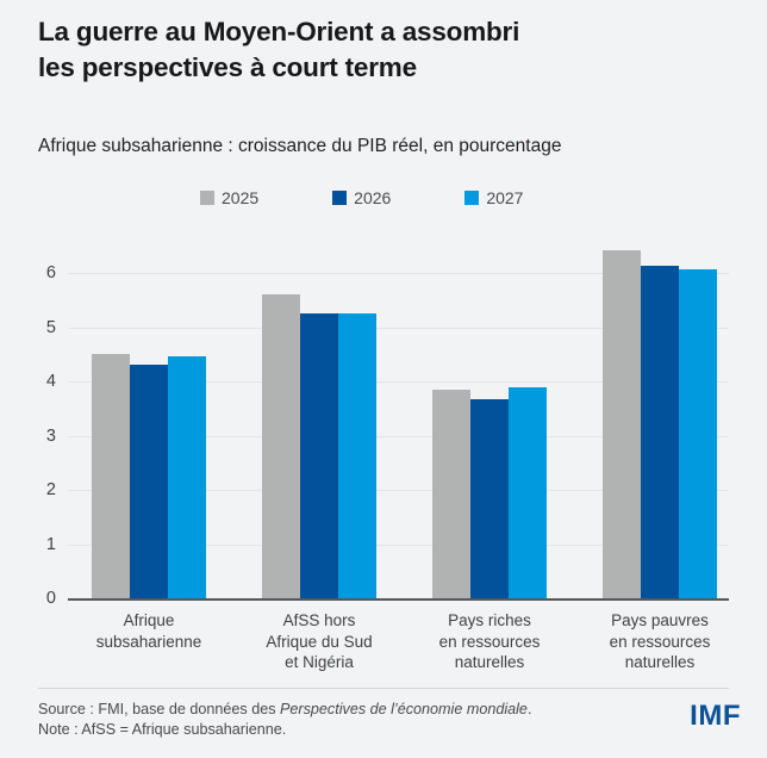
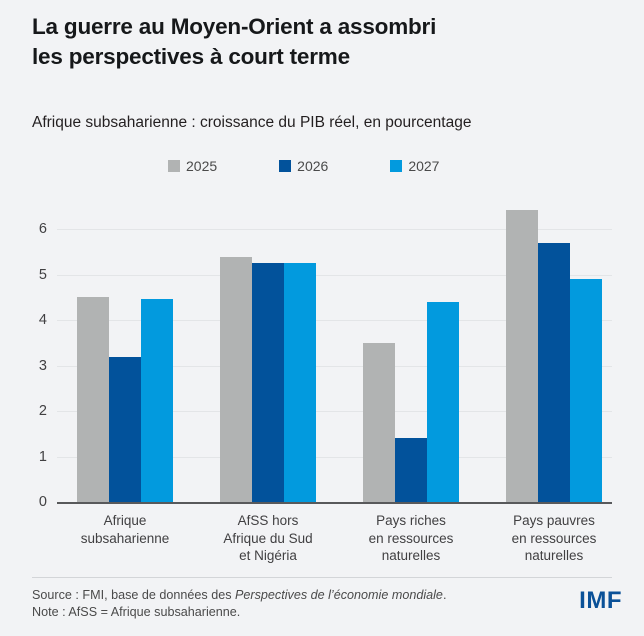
2026/Afrique subsaharienne: 4.3 -> 3.2
2025/AfSS hors Afrique du Sud et Nigéria: 5.6 -> 5.4
2025/Pays riches en ressources naturelles: 3.9 -> 3.5
2026/Pays riches en ressources naturelles: 3.7 -> 1.4
2027/Pays riches en ressources naturelles: 3.9 -> 4.4
2026/Pays pauvres en ressources naturelles: 6.1 -> 5.7
2027/Pays pauvres en ressources naturelles: 6.1 -> 4.9
